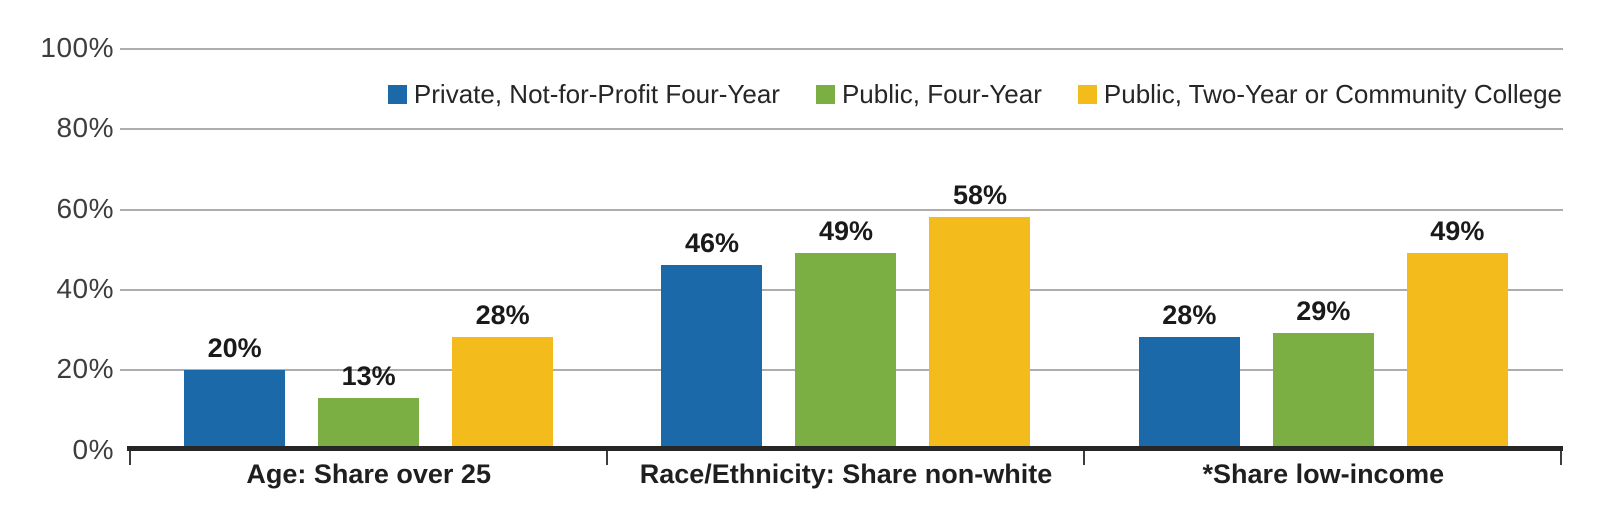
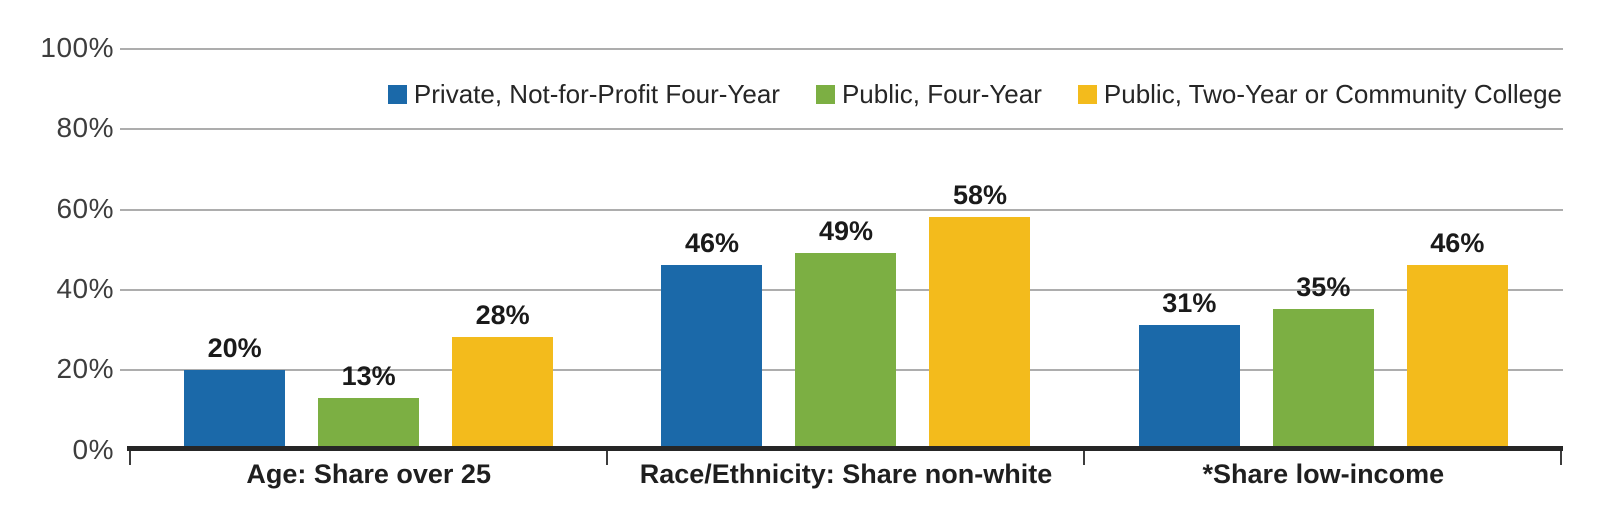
Private, Not-for-Profit Four-Year/*Share low-income: 28% -> 31%
Public, Four-Year/*Share low-income: 29% -> 35%
Public, Two-Year or Community College/*Share low-income: 49% -> 46%
